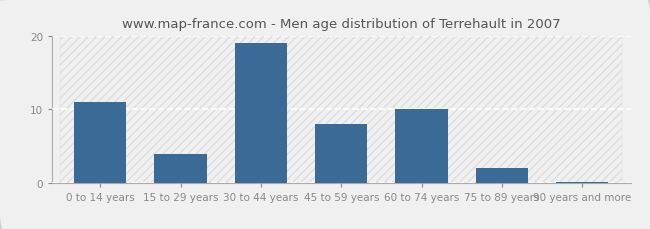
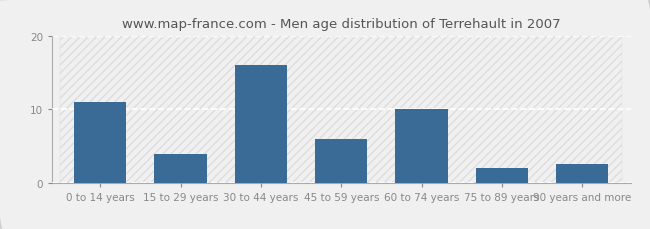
30 to 44 years: 19.0 -> 16.0
45 to 59 years: 8.0 -> 6.0
90 years and more: 0.2 -> 2.6
